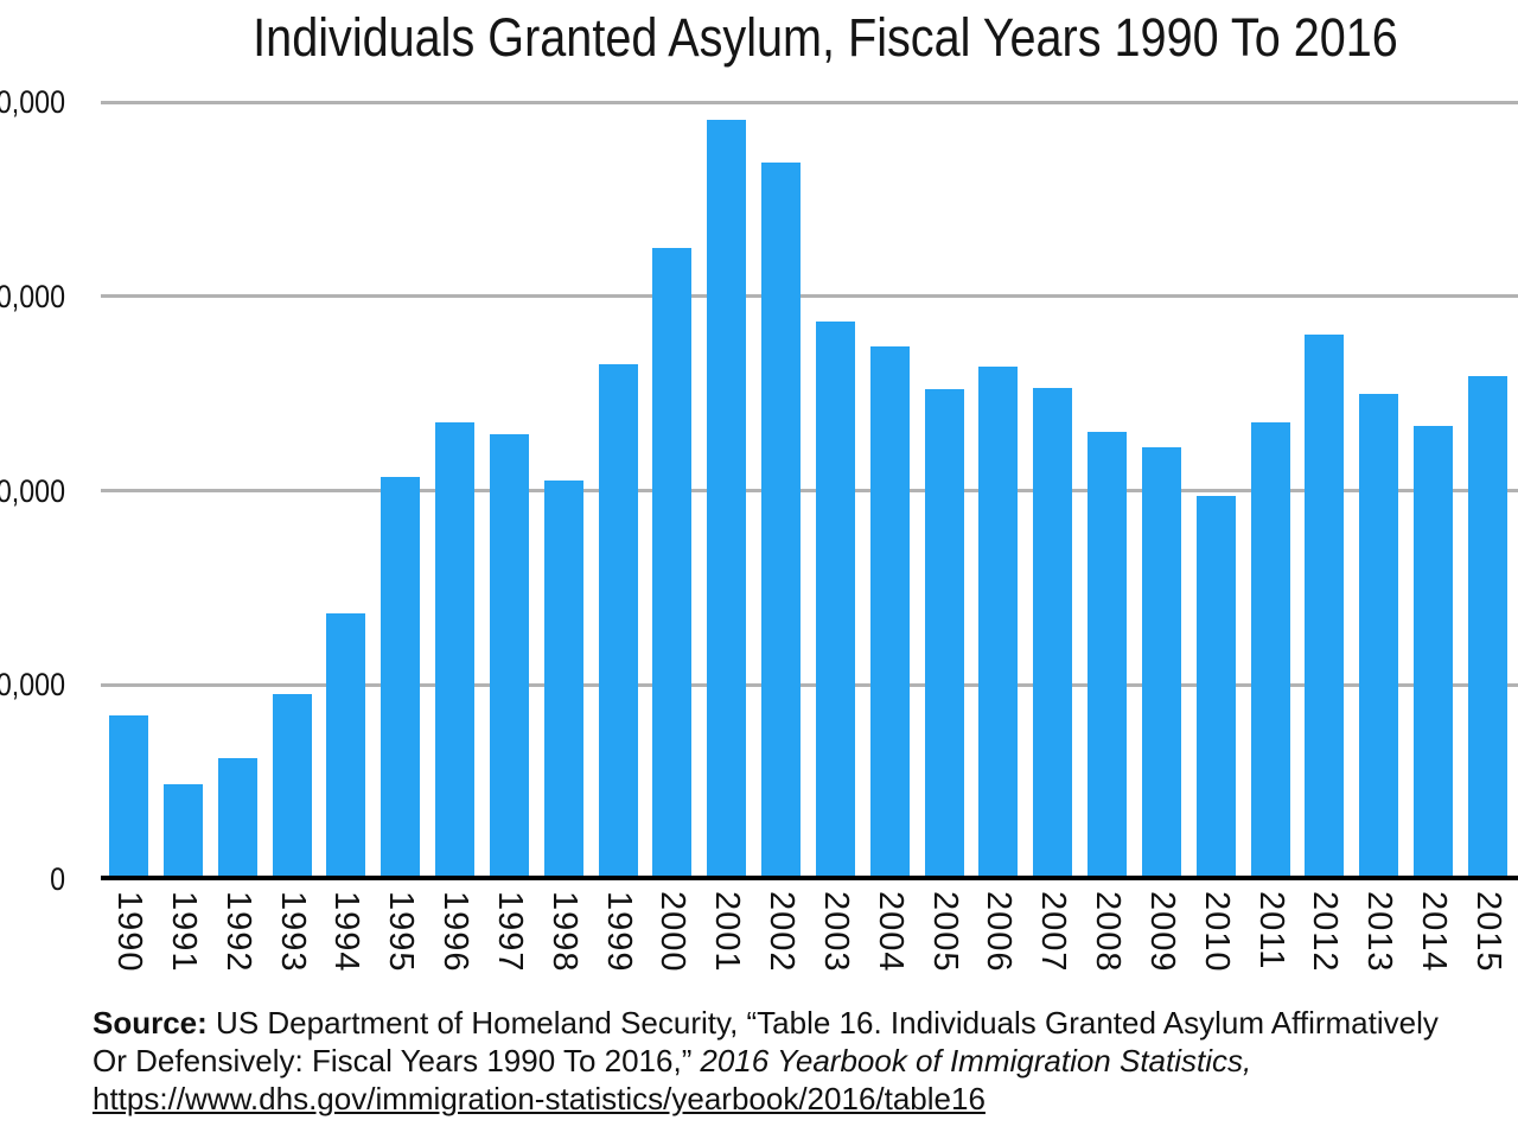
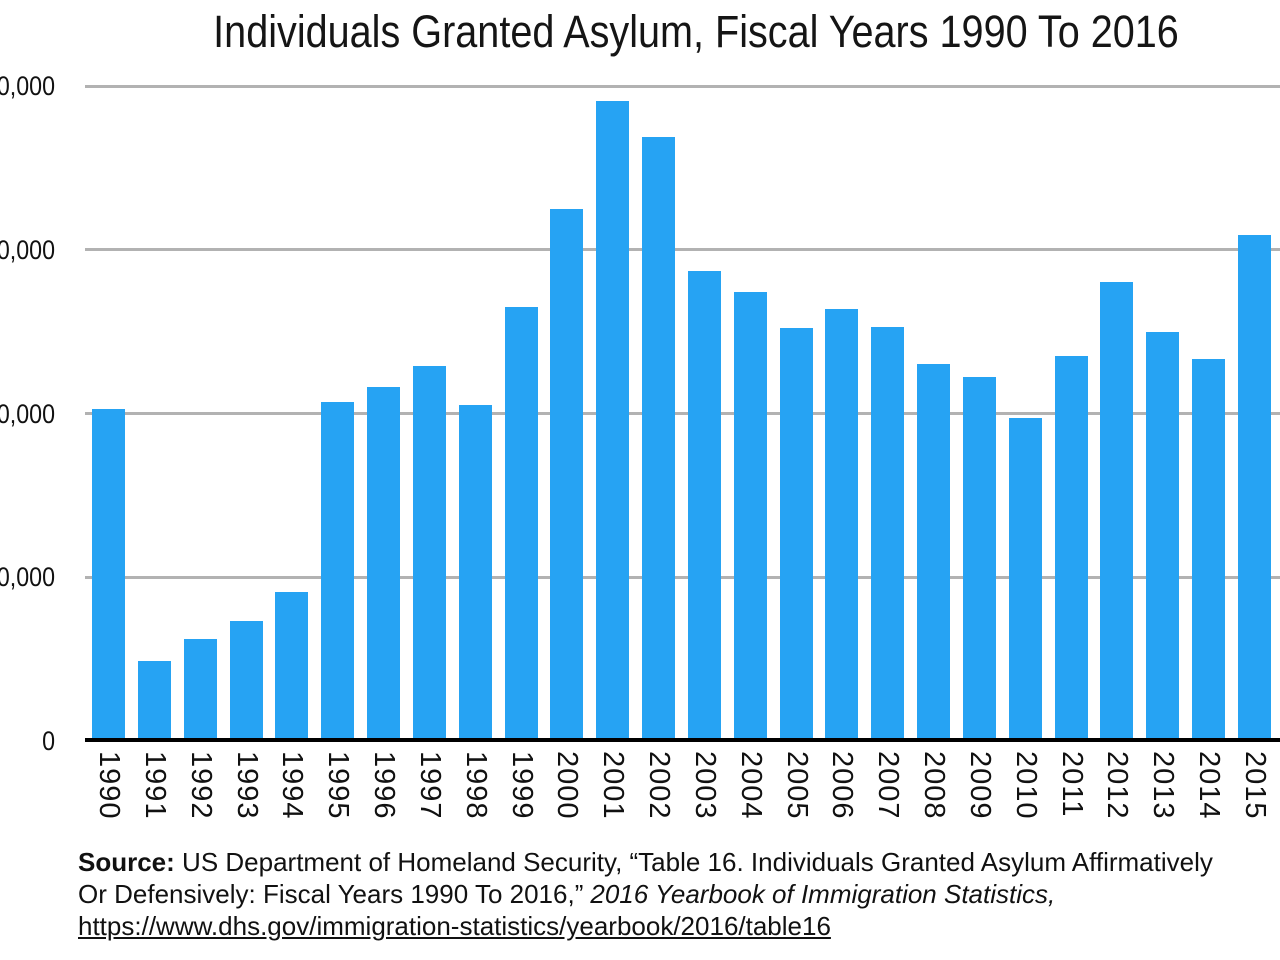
1990: 8400 -> 20300
1993: 9500 -> 7300
1994: 13700 -> 9100
1996: 23500 -> 21600
2015: 25900 -> 30900
